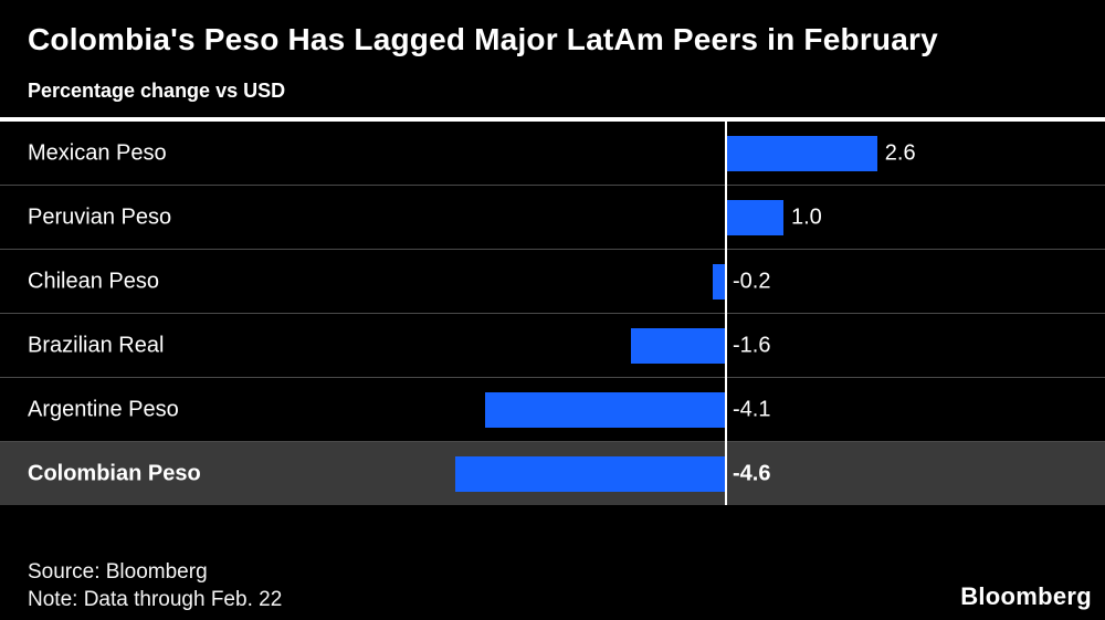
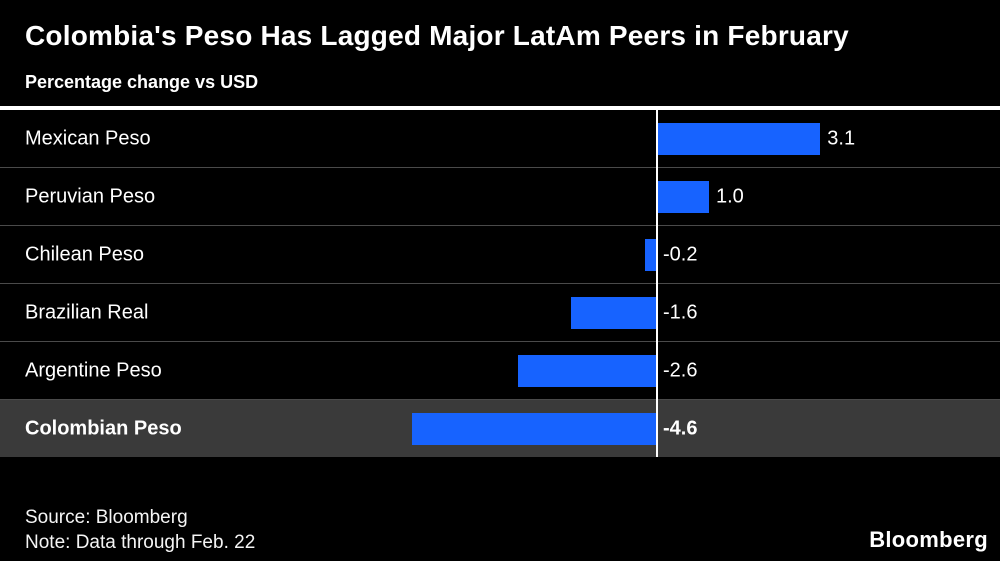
Mexican Peso: 2.6 -> 3.1
Argentine Peso: -4.1 -> -2.6
